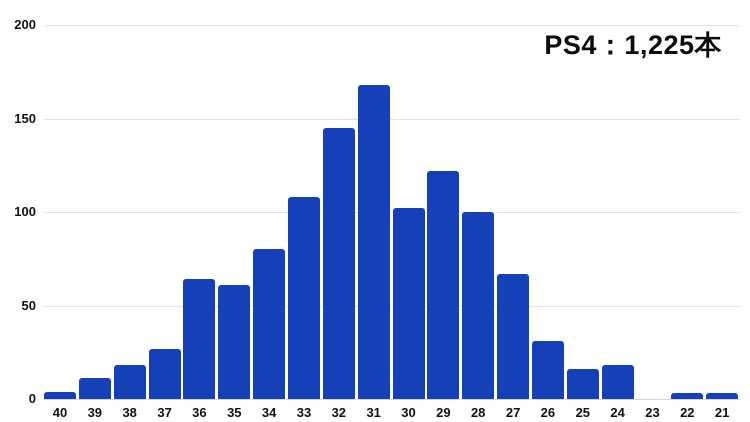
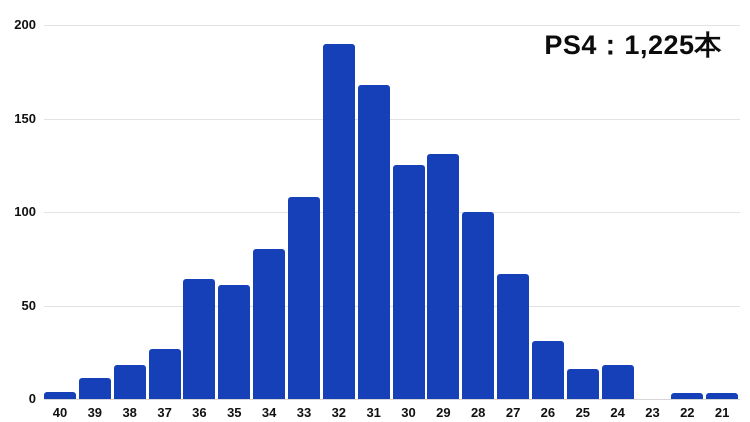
32: 145 -> 190
30: 102 -> 125
29: 122 -> 131
